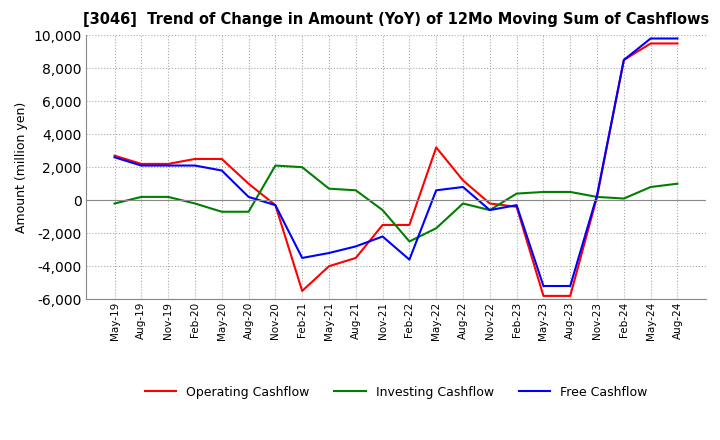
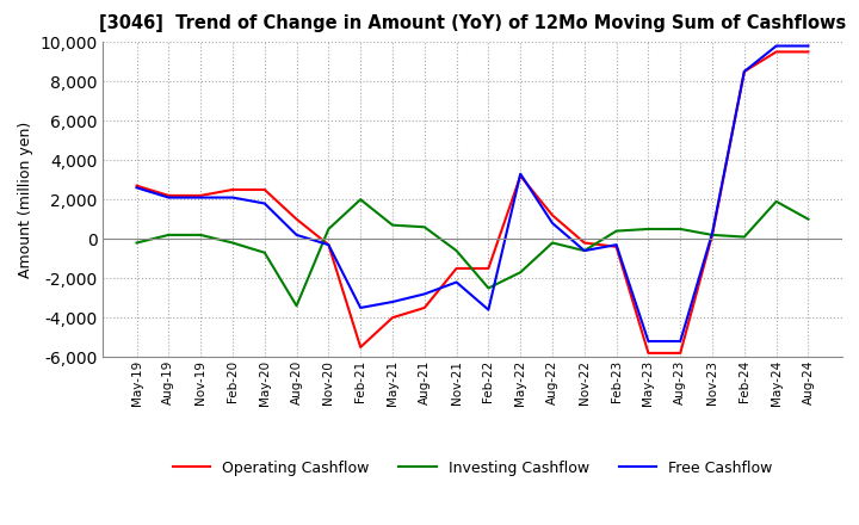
Investing Cashflow/Aug-20: -700 -> -3,400
Investing Cashflow/Nov-20: 2,100 -> 500
Free Cashflow/May-22: 600 -> 3,300
Investing Cashflow/May-24: 800 -> 1,900
